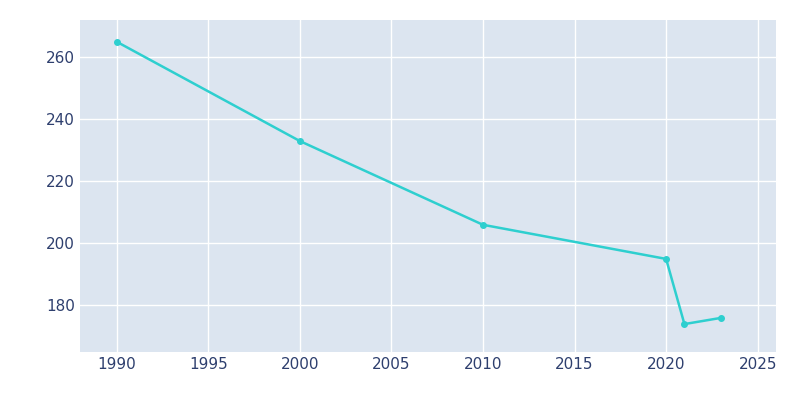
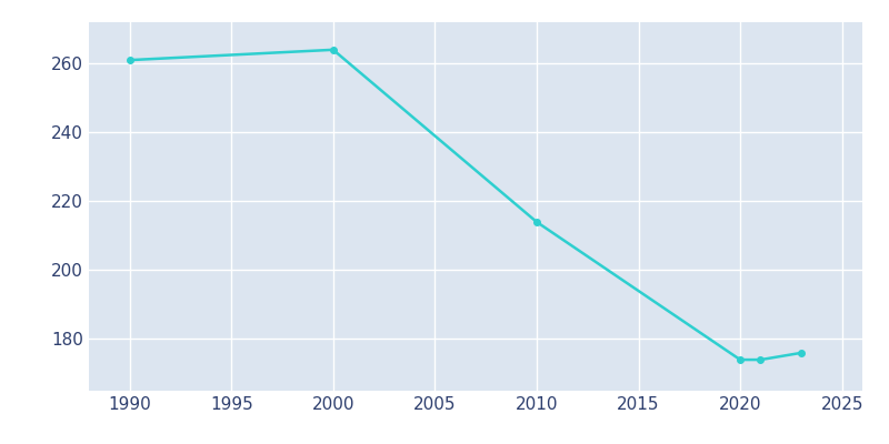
1990: 265 -> 261
2000: 233 -> 264
2010: 206 -> 214
2020: 195 -> 174
